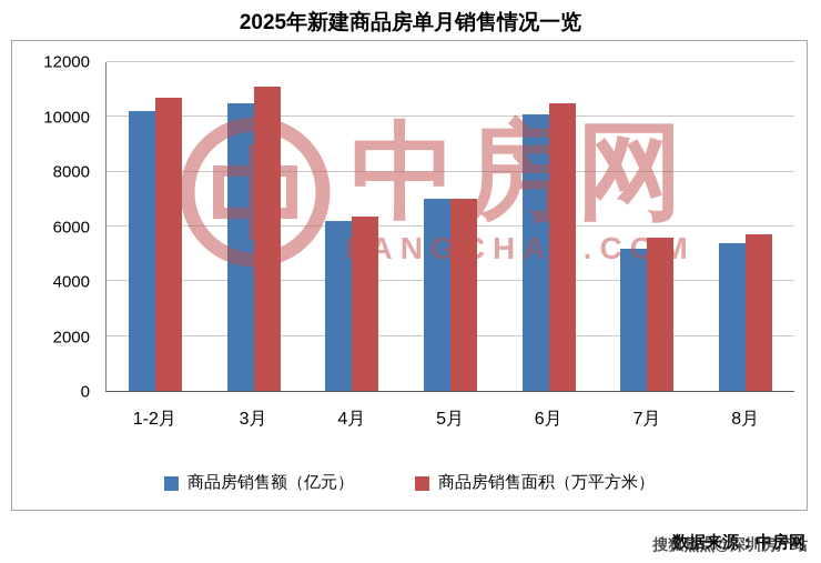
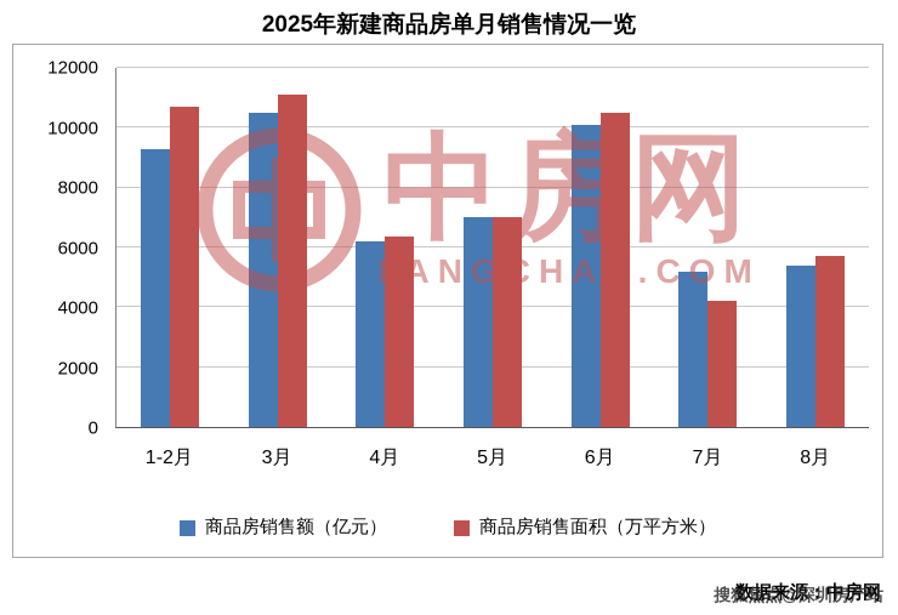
商品房销售额（亿元）/1-2月: 10200 -> 9300
商品房销售面积（万平方米）/7月: 5600 -> 4200
